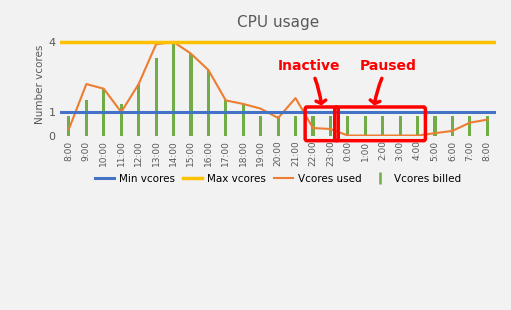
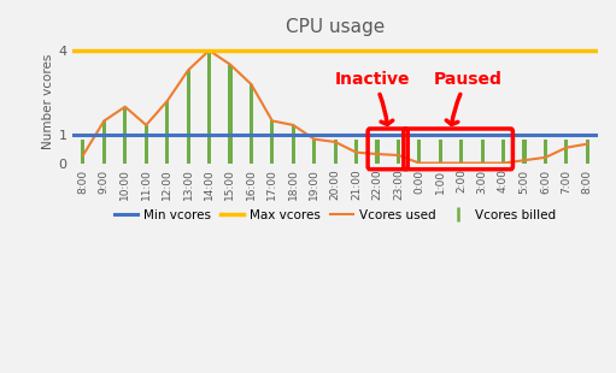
Vcores used/9:00: 2.20 -> 1.50
Vcores used/11:00: 1.00 -> 1.35
Vcores used/13:00: 3.90 -> 3.30
Vcores used/19:00: 1.15 -> 0.85
Vcores used/21:00: 1.60 -> 0.38
